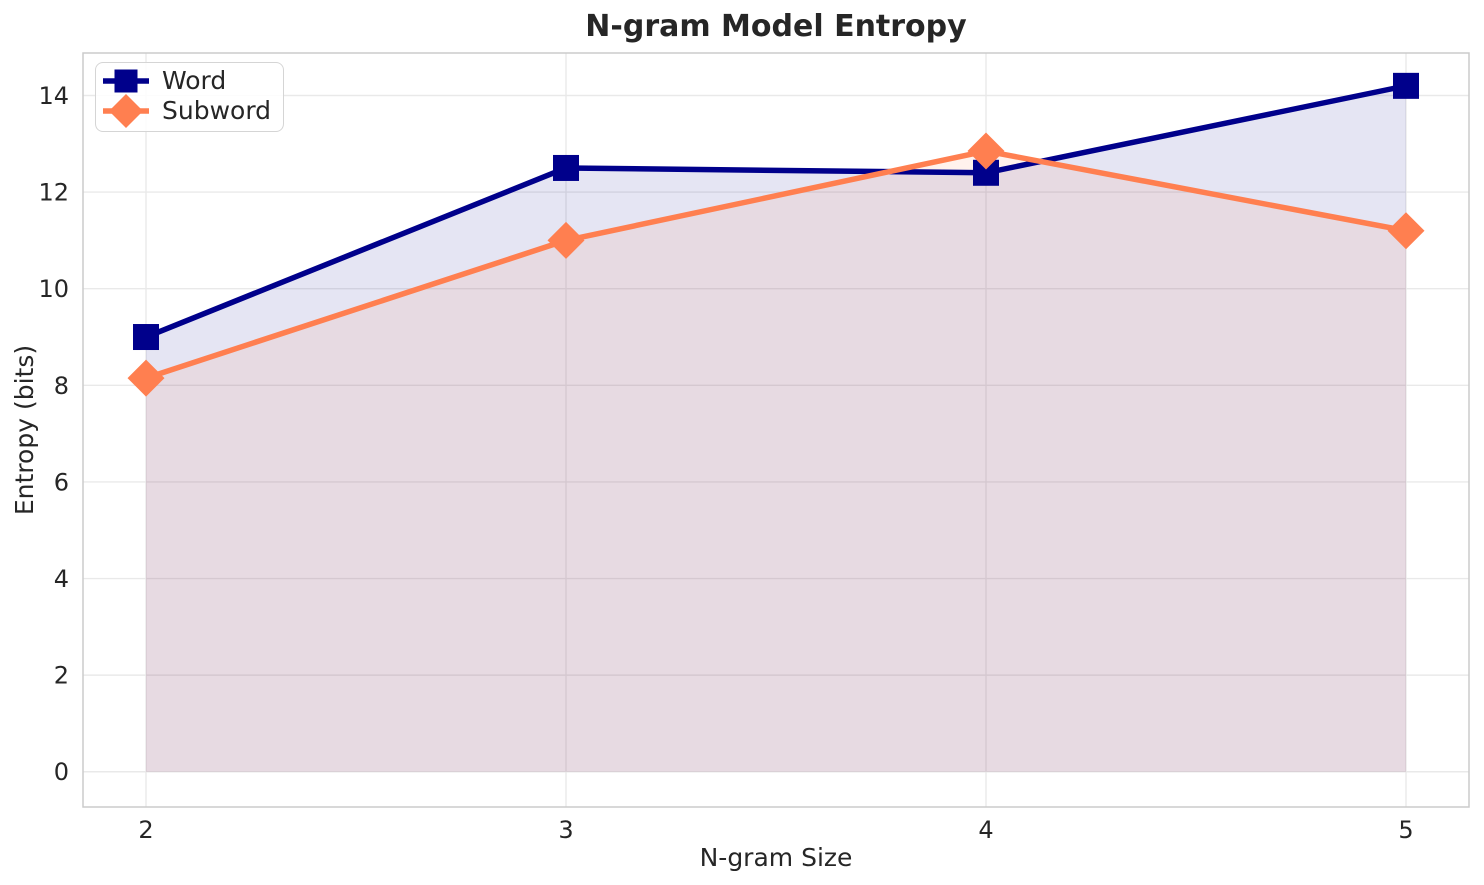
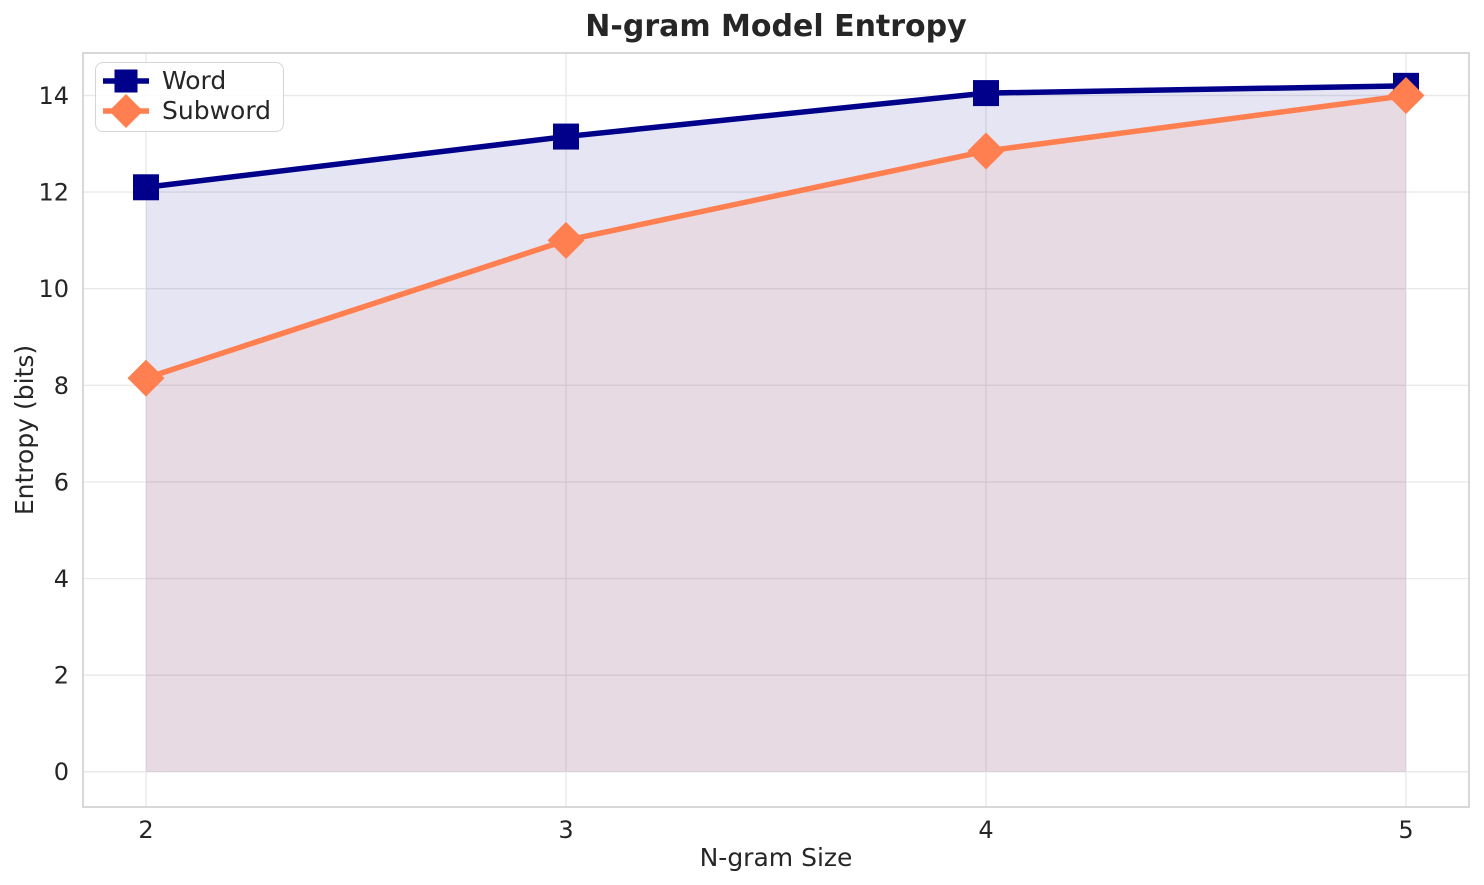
Word/2: 9.0 -> 12.1
Word/3: 12.5 -> 13.2
Word/4: 12.4 -> 14.1
Subword/5: 11.2 -> 14.0
